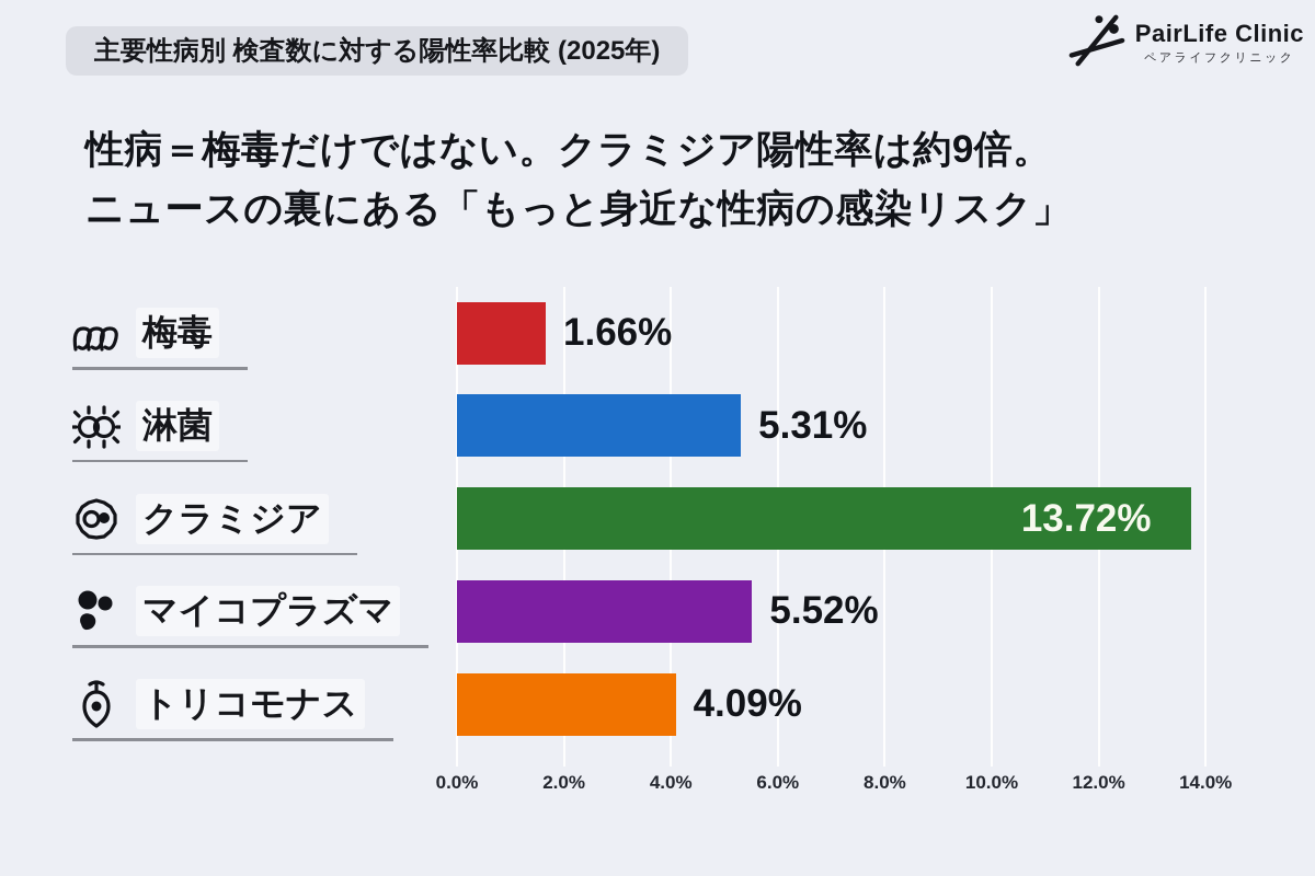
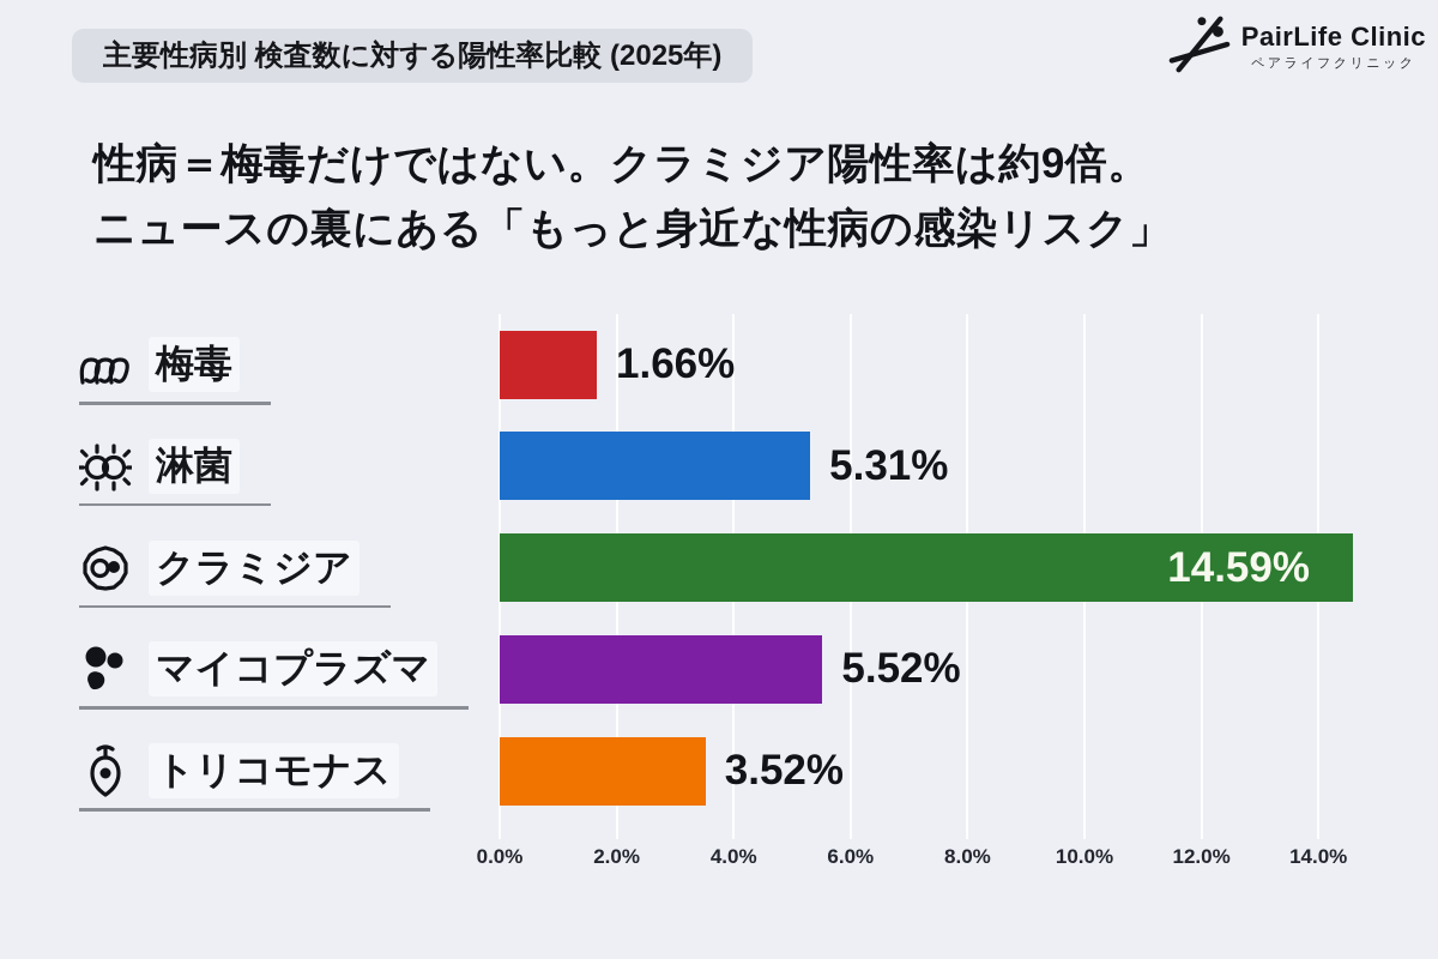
クラミジア: 13.72% -> 14.59%
トリコモナス: 4.09% -> 3.52%
